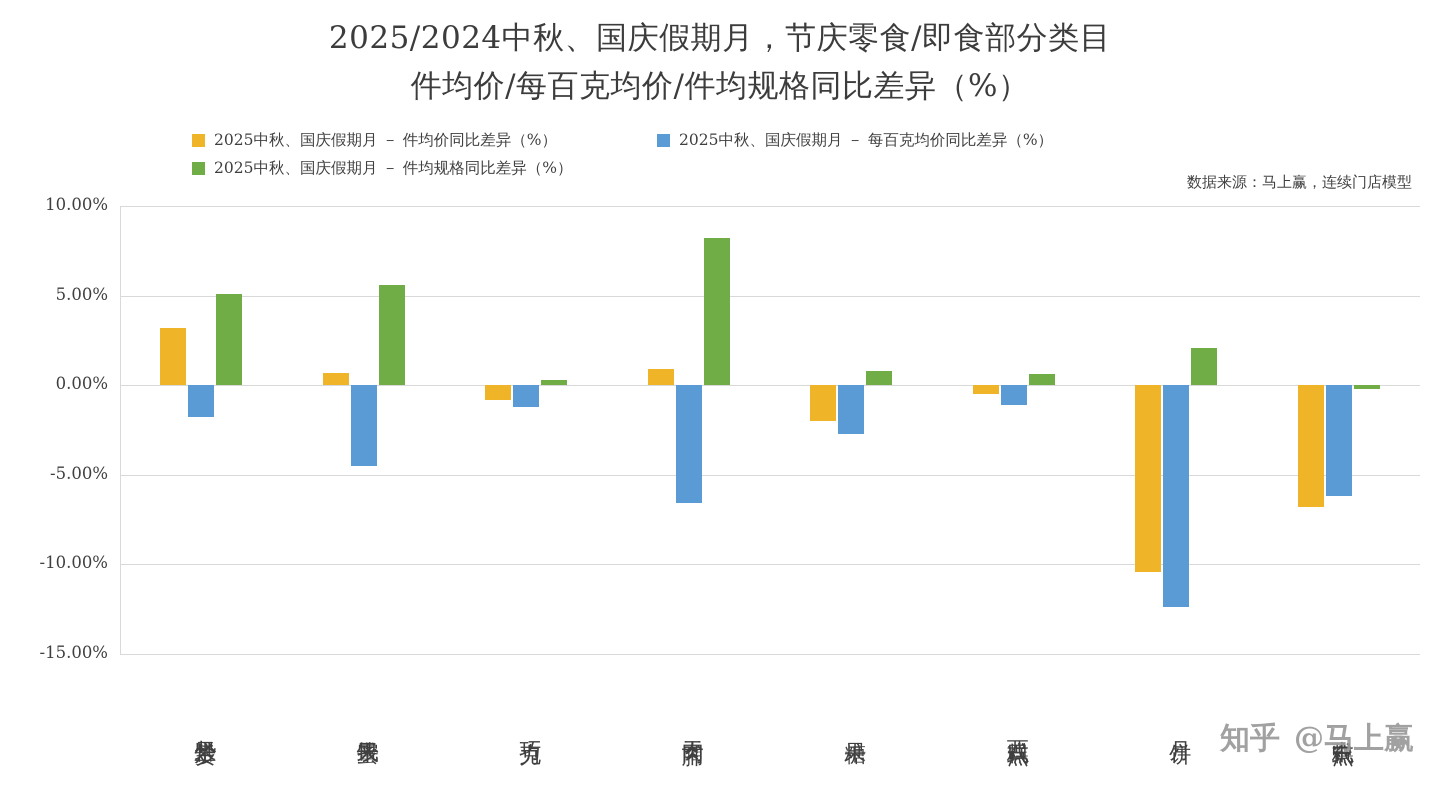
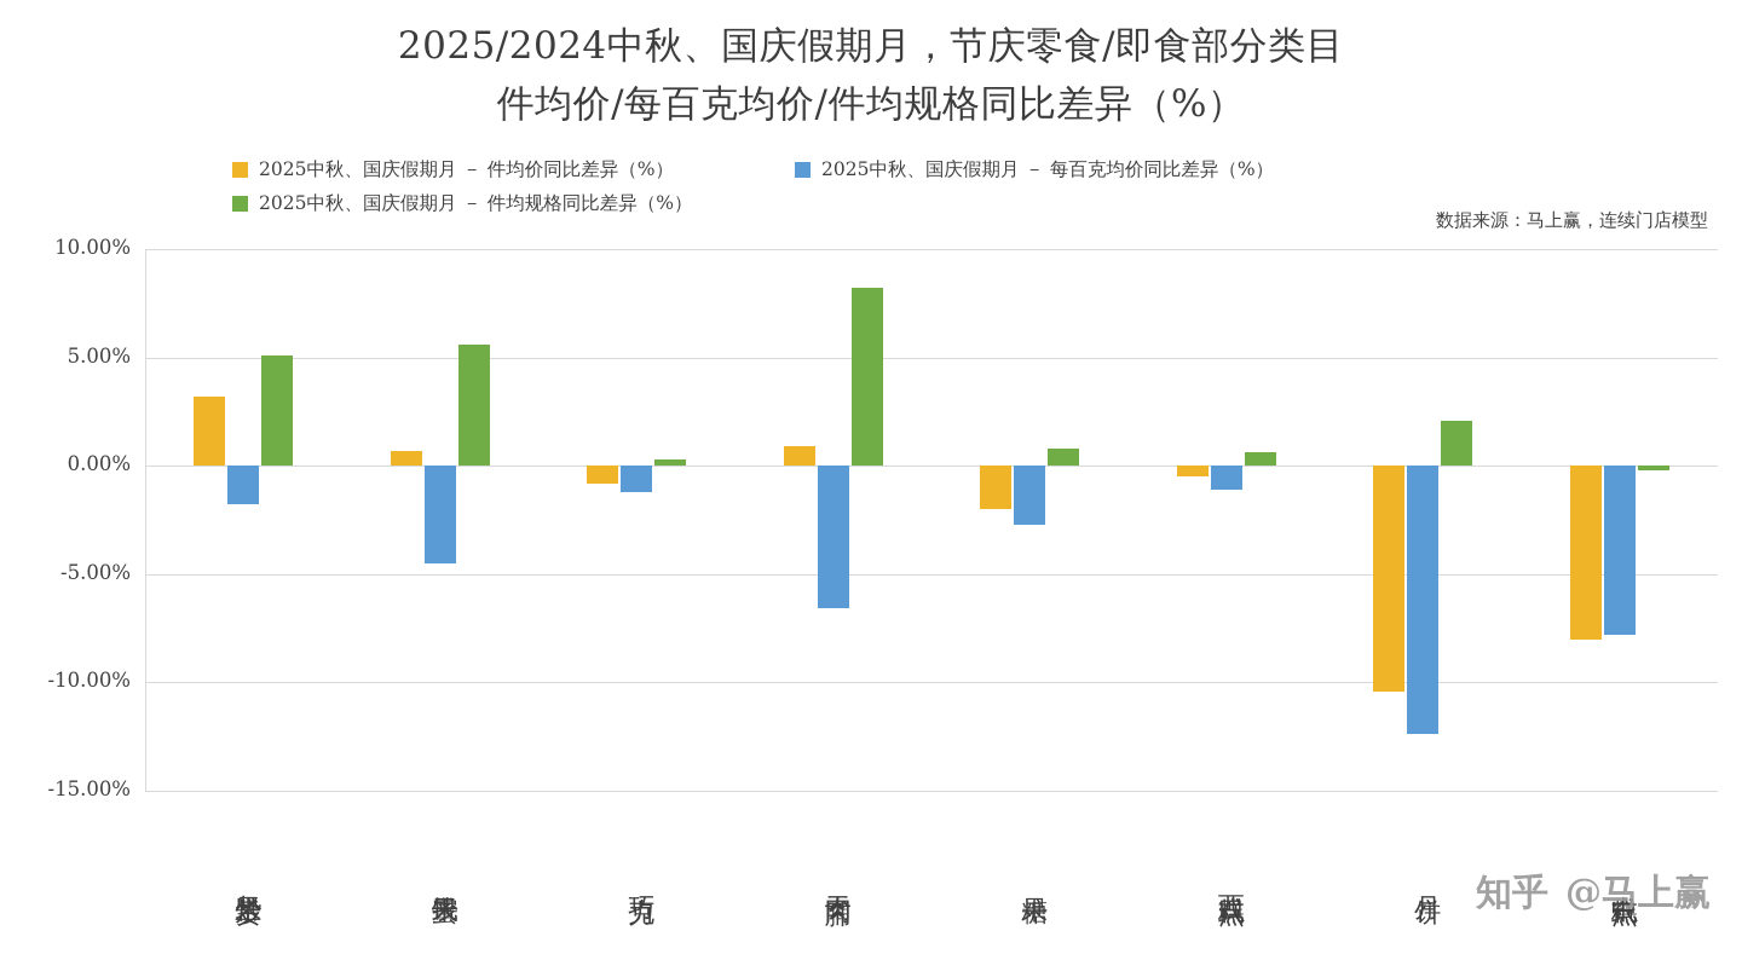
2025中秋、国庆假期月 － 件均价同比差异（%）/中式糕点: -6.8% -> -8.0%
2025中秋、国庆假期月 － 每百克均价同比差异（%）/中式糕点: -6.2% -> -7.8%
